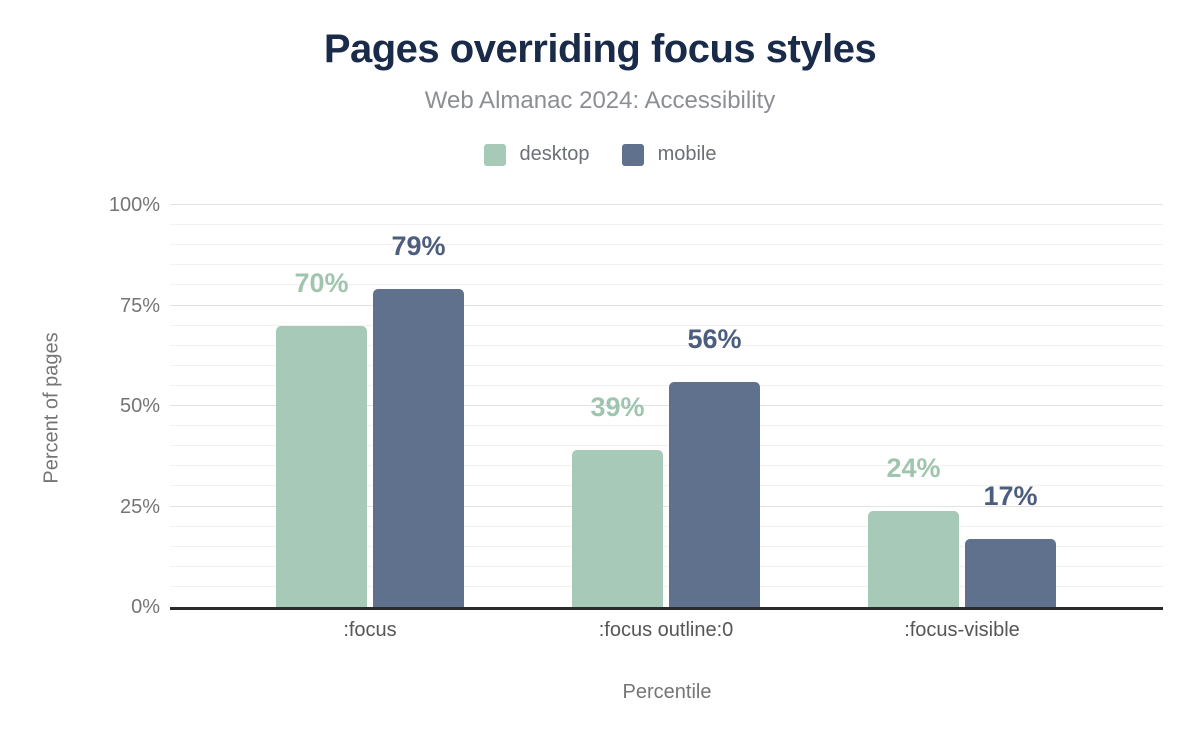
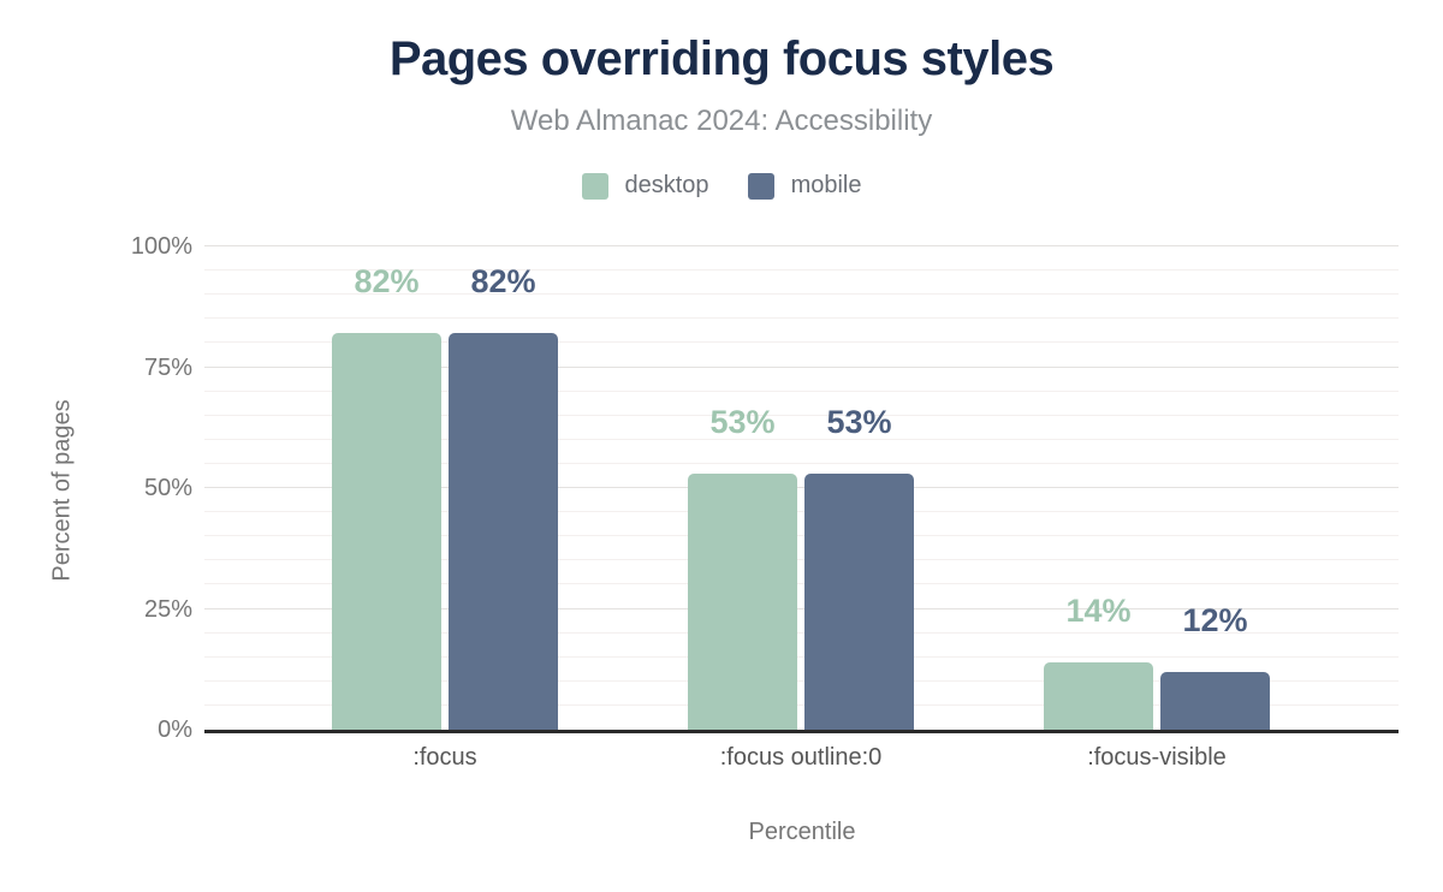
desktop/:focus: 70% -> 82%
mobile/:focus: 79% -> 82%
desktop/:focus outline:0: 39% -> 53%
mobile/:focus outline:0: 56% -> 53%
desktop/:focus-visible: 24% -> 14%
mobile/:focus-visible: 17% -> 12%
